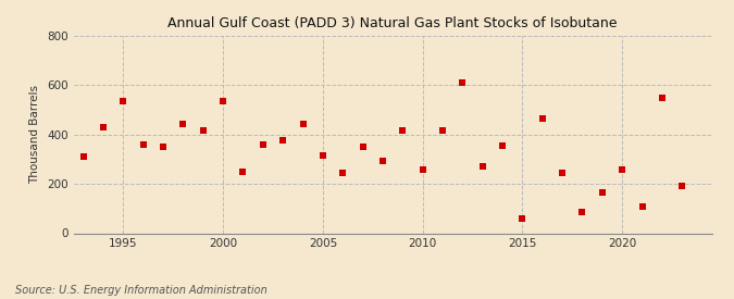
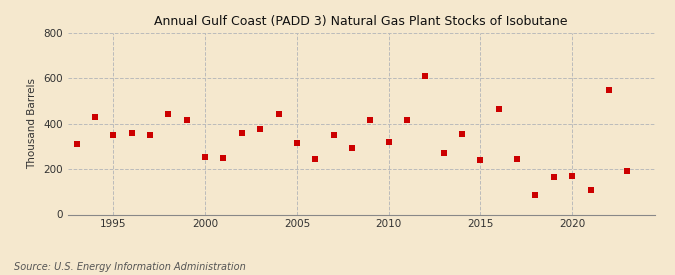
1995: 535 -> 350
2000: 535 -> 255
2010: 260 -> 320
2015: 60 -> 240
2020: 260 -> 170
